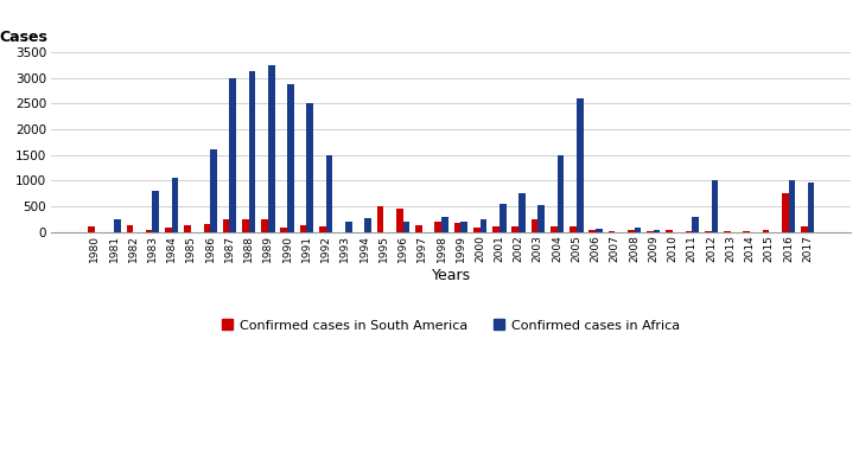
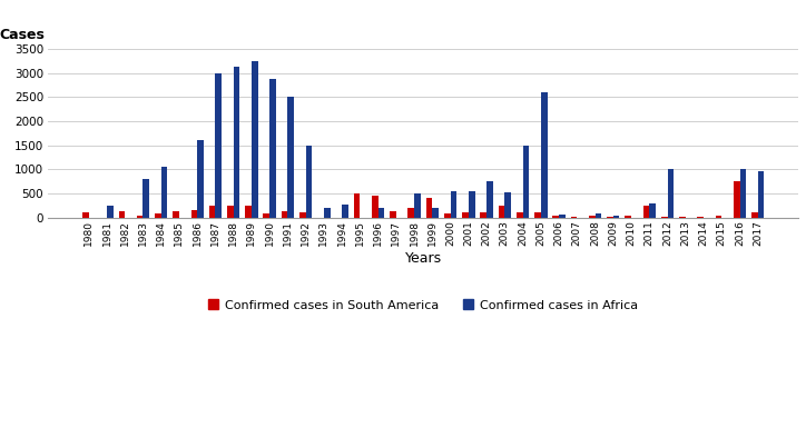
Confirmed cases in Africa/1998: 300 -> 500
Confirmed cases in South America/1999: 170 -> 400
Confirmed cases in Africa/2000: 250 -> 550
Confirmed cases in South America/2011: 10 -> 250
